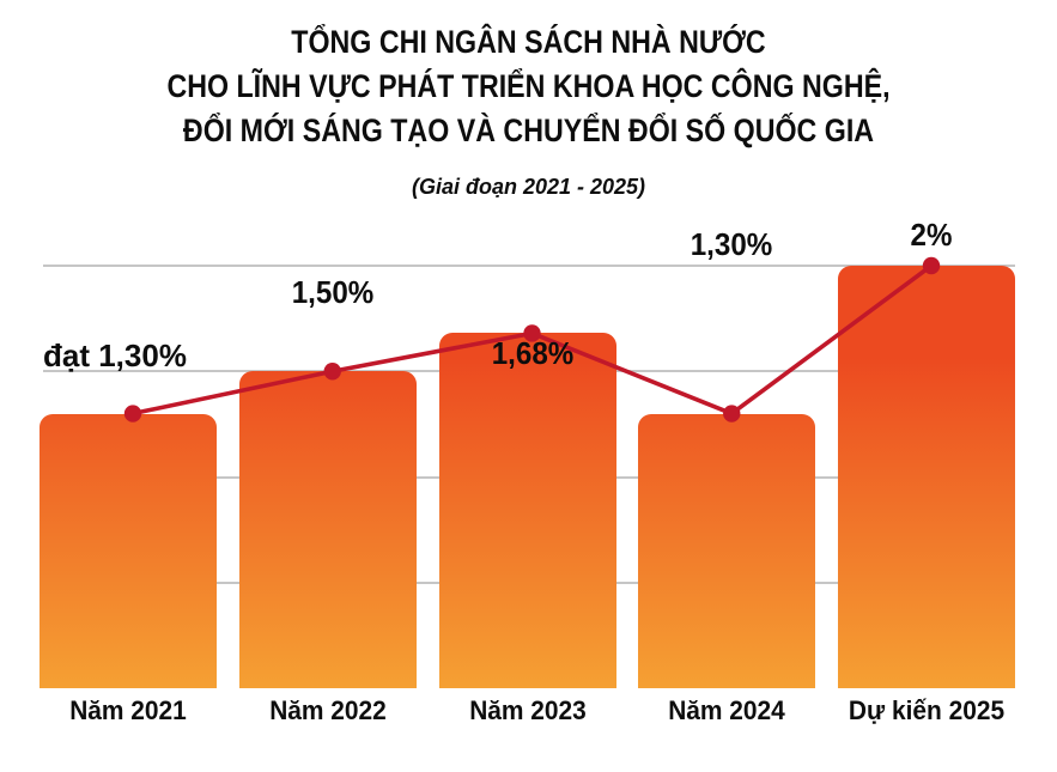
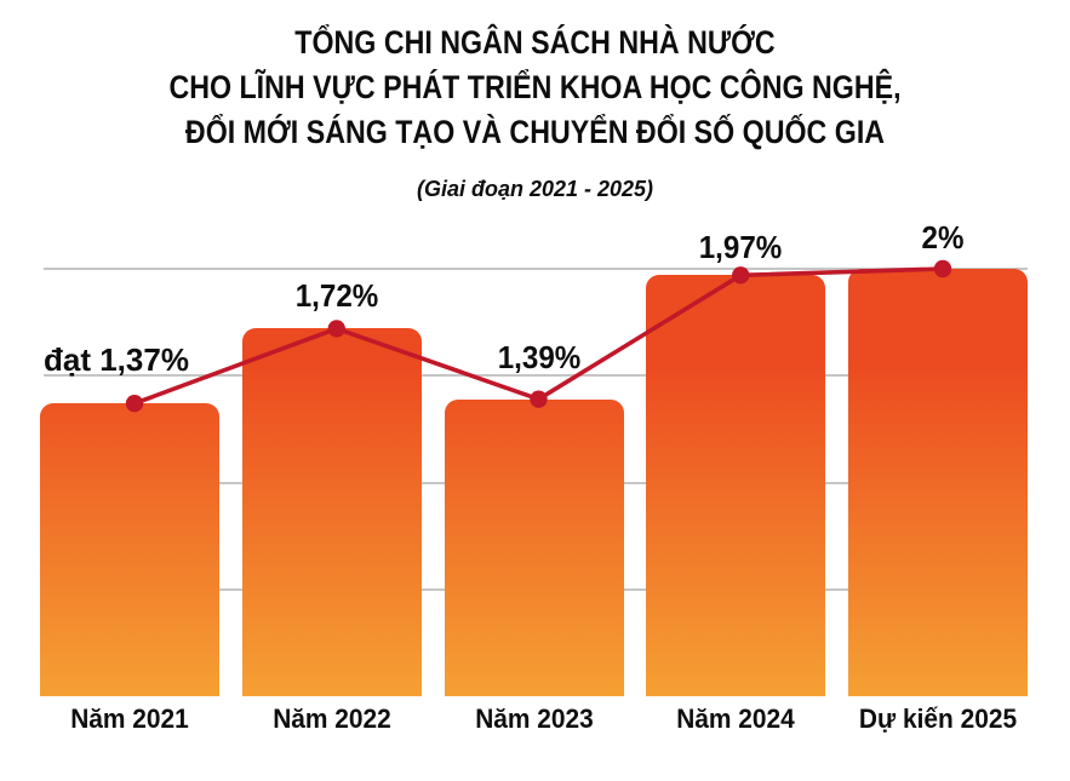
Năm 2021: 1,30% -> 1,37%
Năm 2022: 1,50% -> 1,72%
Năm 2023: 1,68% -> 1,39%
Năm 2024: 1,30% -> 1,97%
